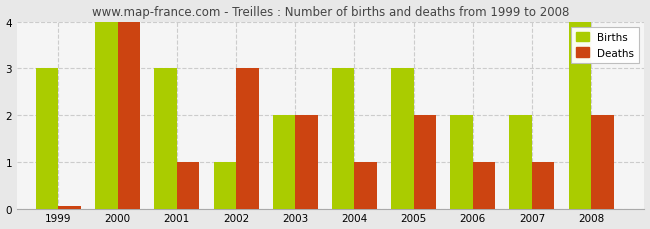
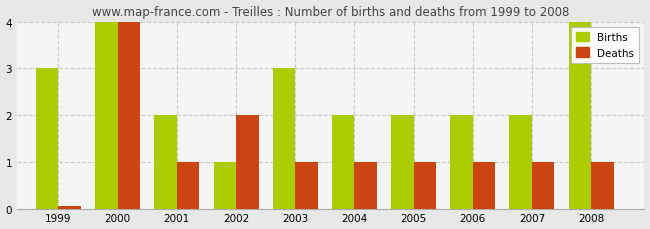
Births/2001: 3 -> 2
Deaths/2002: 3.00 -> 2.00
Births/2003: 2 -> 3
Deaths/2003: 2.00 -> 1.00
Births/2004: 3 -> 2
Births/2005: 3 -> 2
Deaths/2005: 2.00 -> 1.00
Deaths/2008: 2.00 -> 1.00
